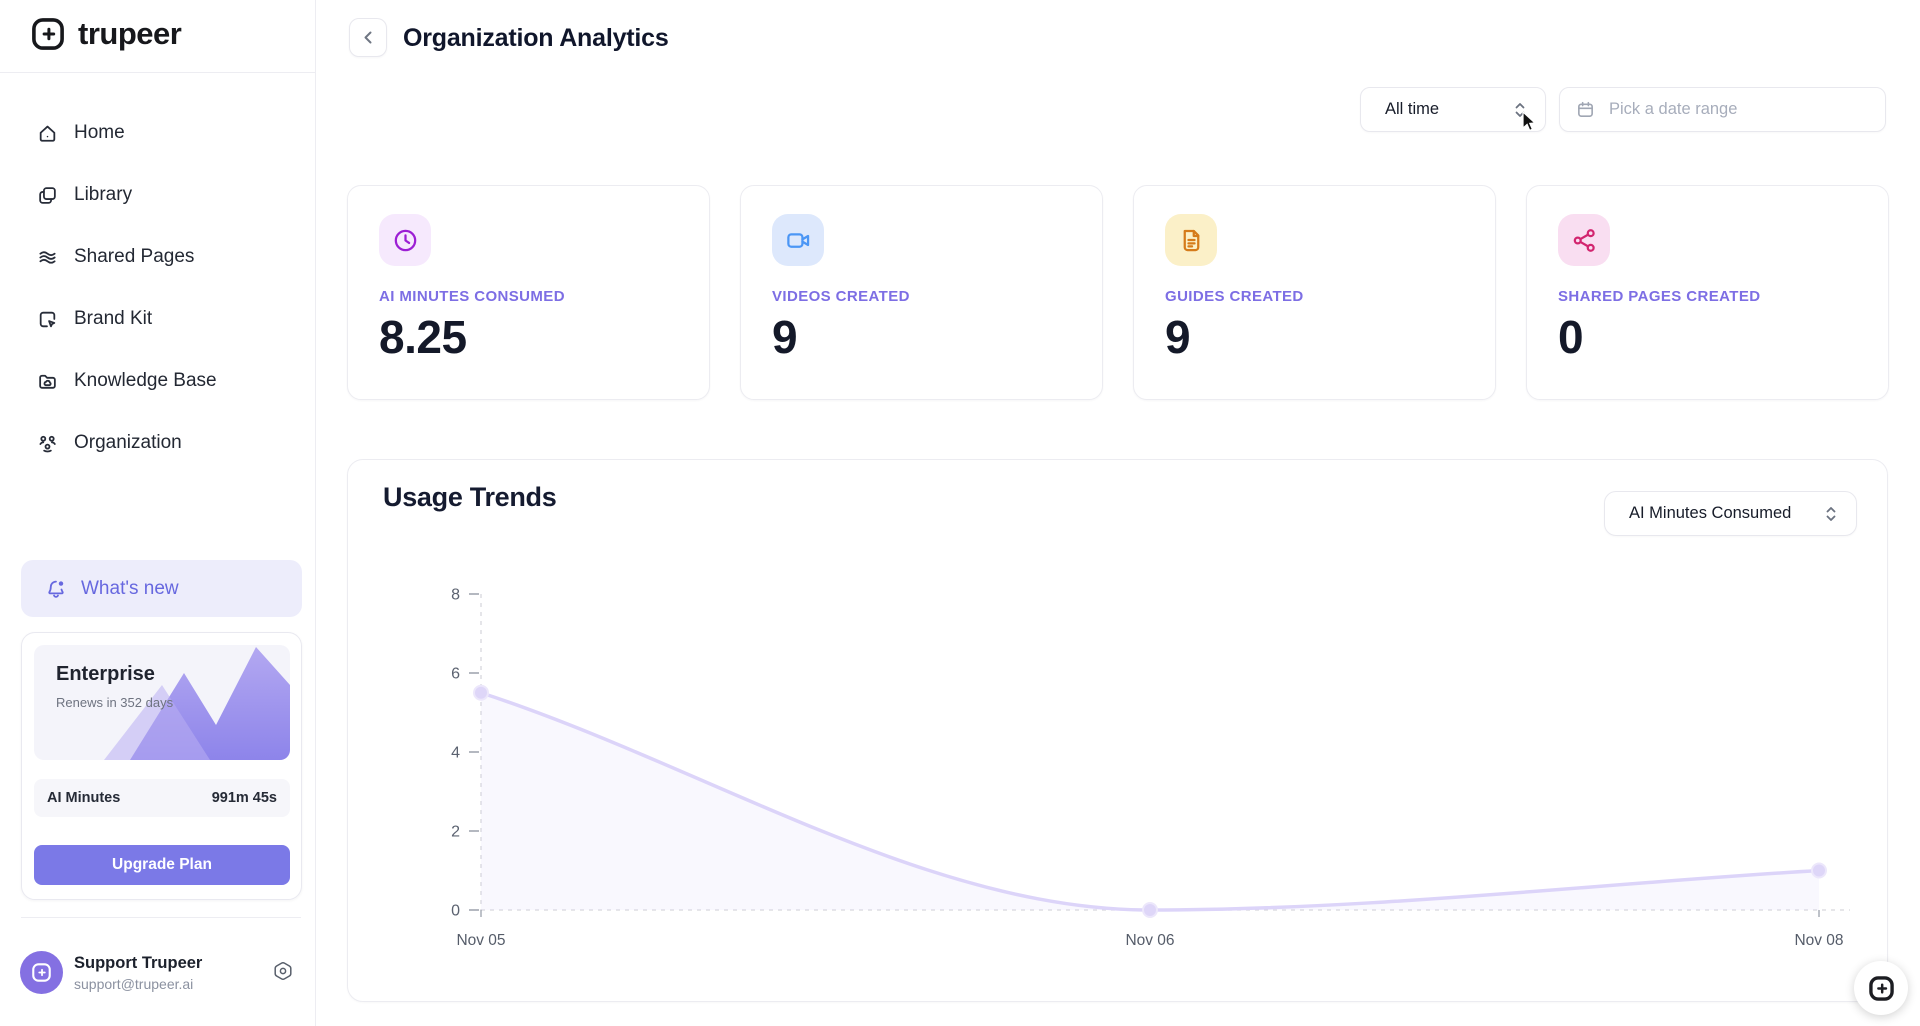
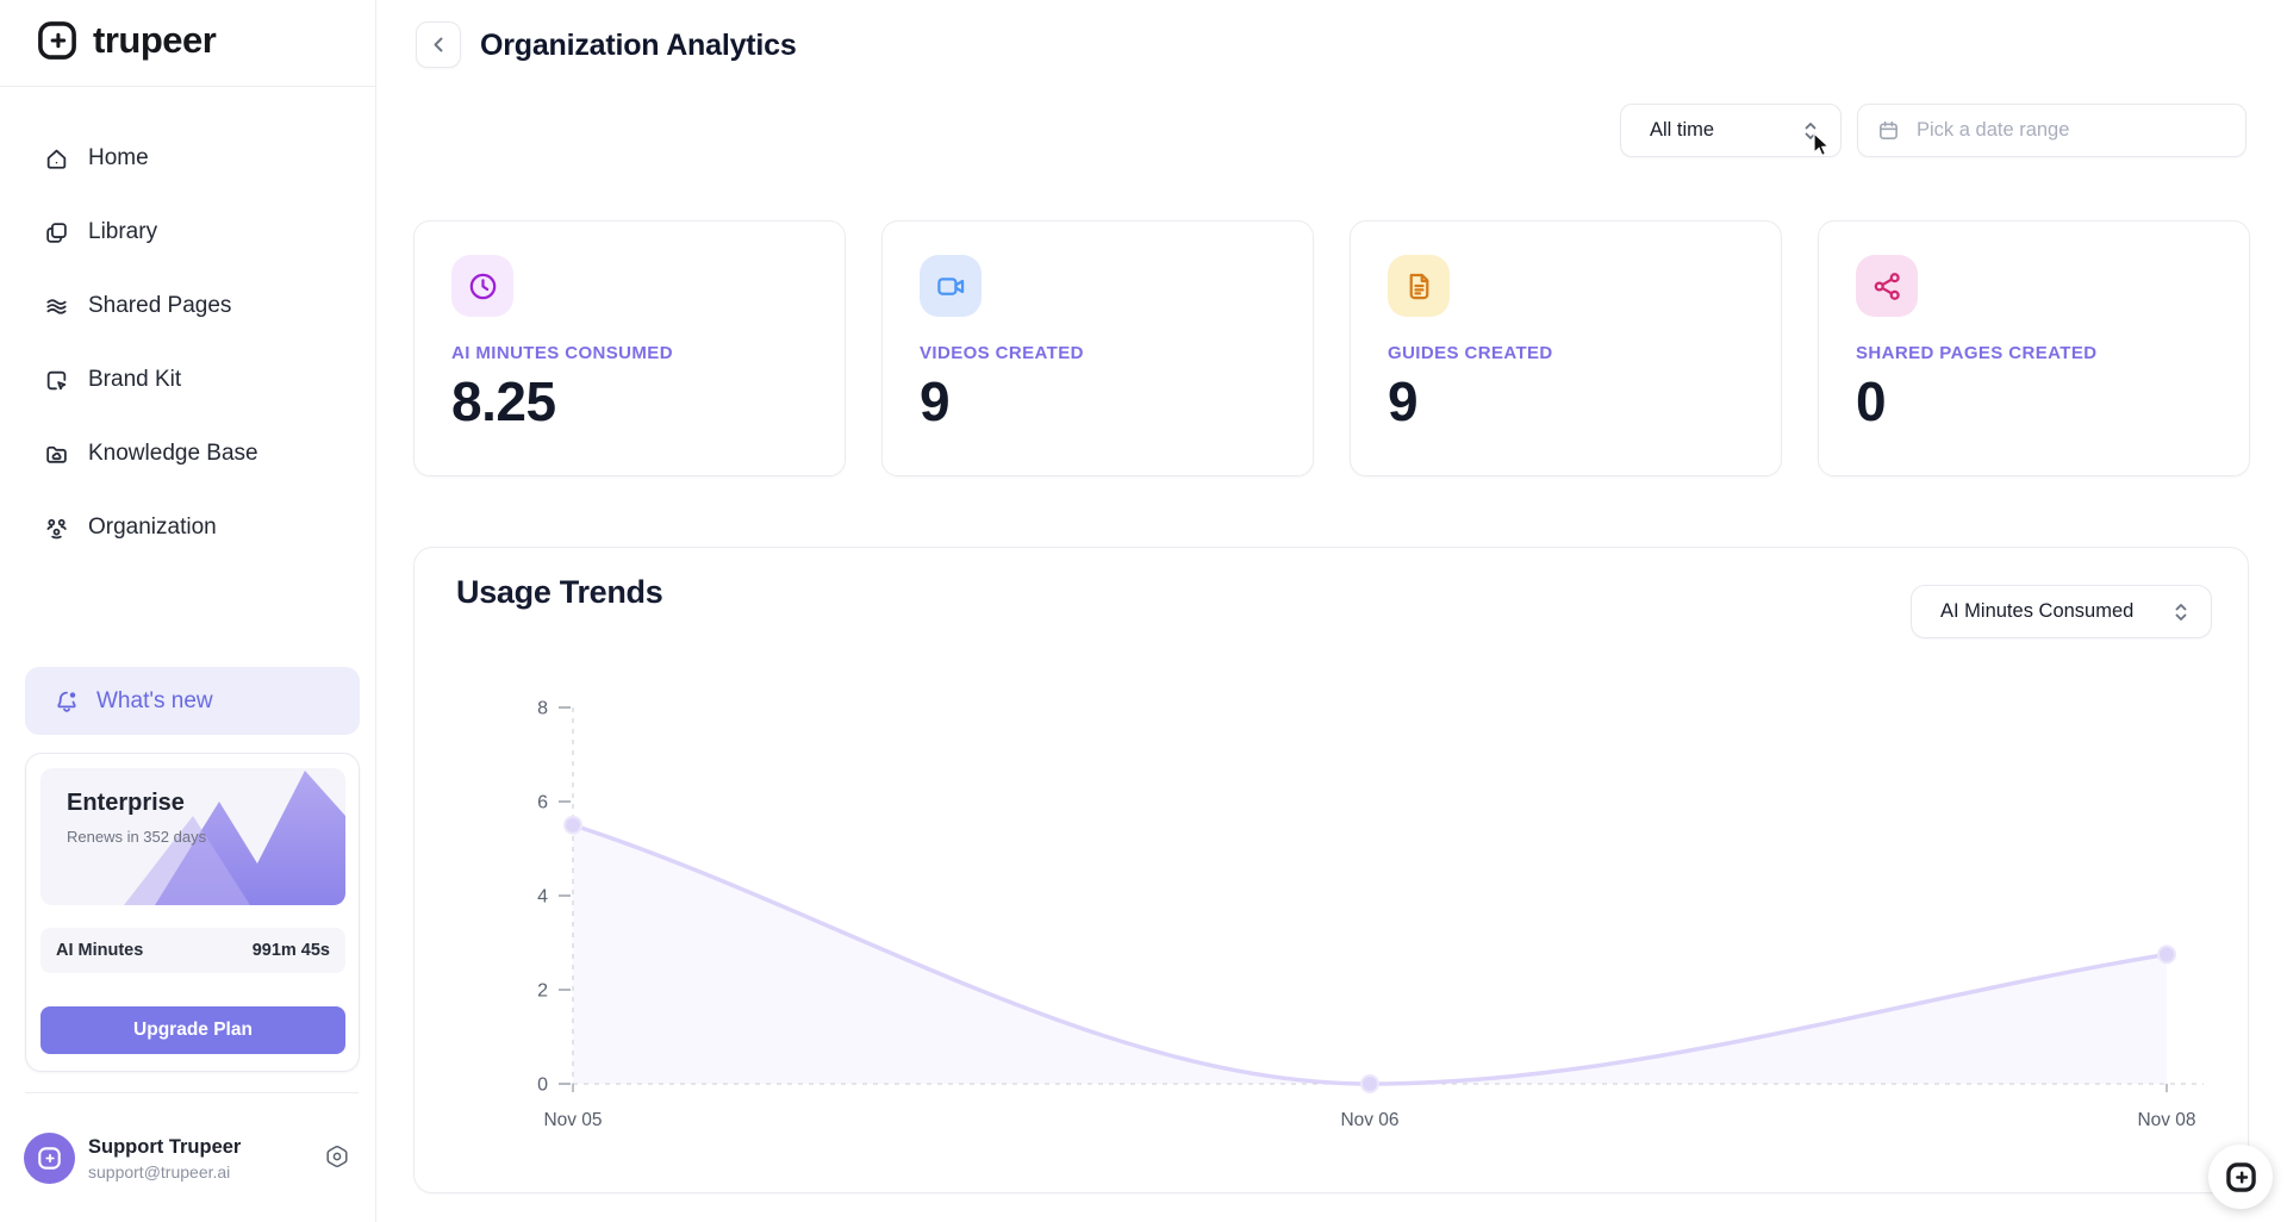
Nov 08: 1.0 -> 2.8
